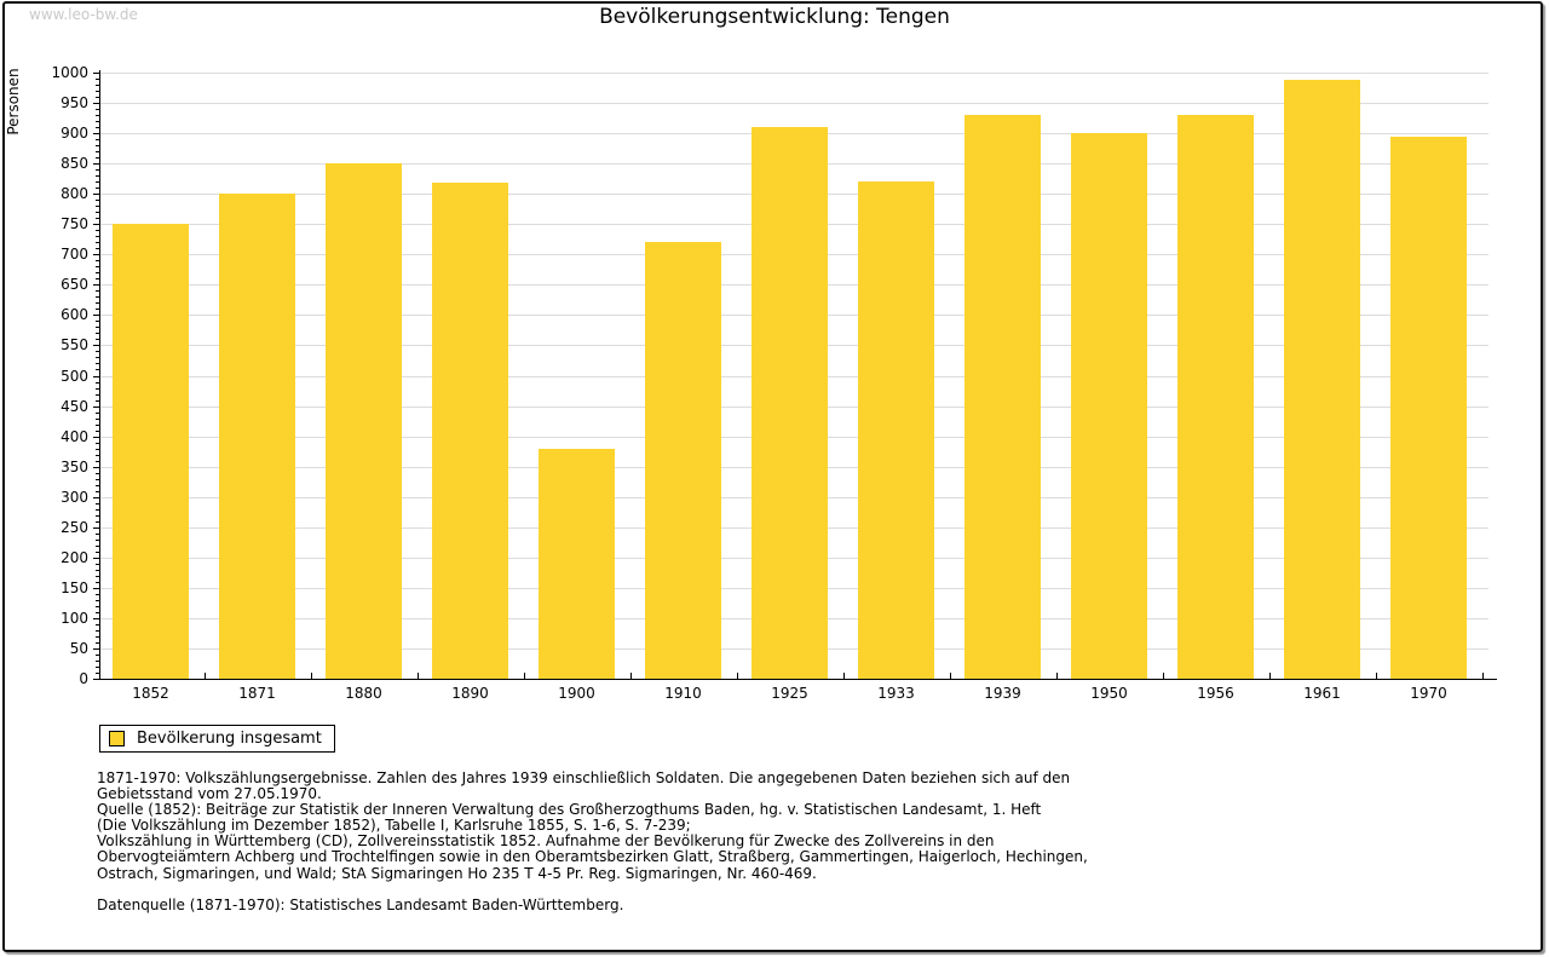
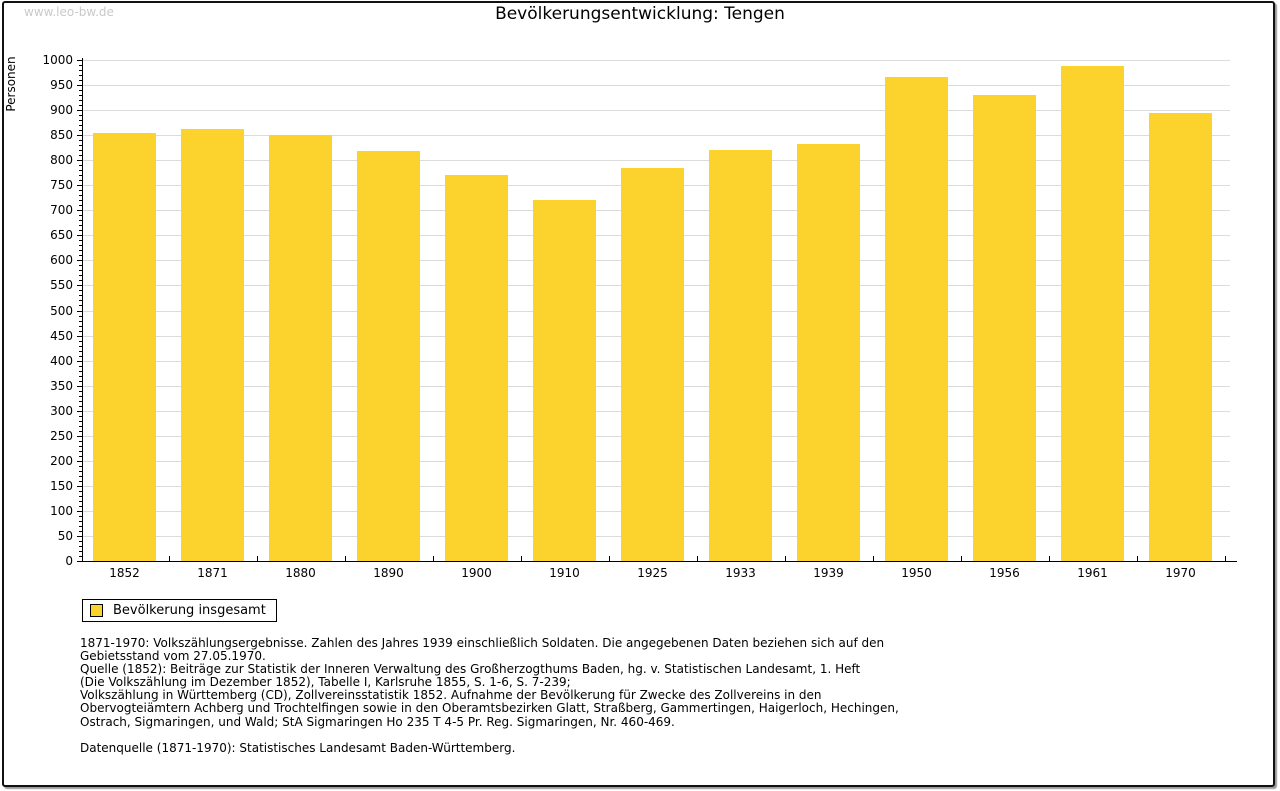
1852: 750 -> 860
1871: 800 -> 860
1900: 380 -> 770
1925: 910 -> 780
1939: 930 -> 830
1950: 900 -> 970
